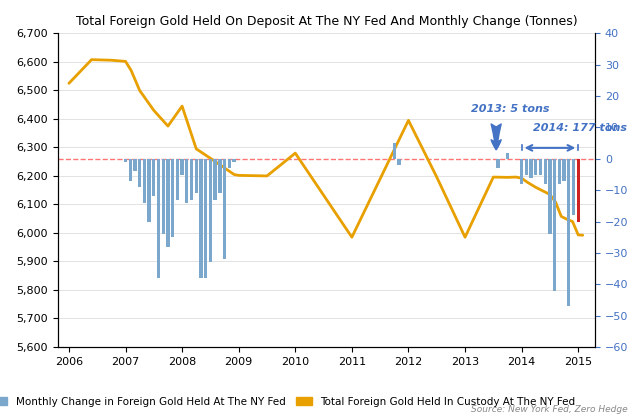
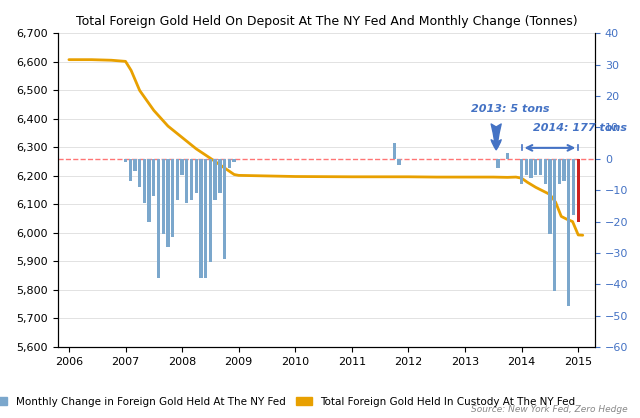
Total Foreign Gold Held In Custody At The NY Fed/2006: 6,525 -> 6,608
Total Foreign Gold Held In Custody At The NY Fed/2008: 6,445 -> 6,335
Total Foreign Gold Held In Custody At The NY Fed/2010: 6,280 -> 6,198
Total Foreign Gold Held In Custody At The NY Fed/2011: 5,985 -> 6,197
Total Foreign Gold Held In Custody At The NY Fed/2012: 6,395 -> 6,197
Total Foreign Gold Held In Custody At The NY Fed/2013: 5,985 -> 6,196
